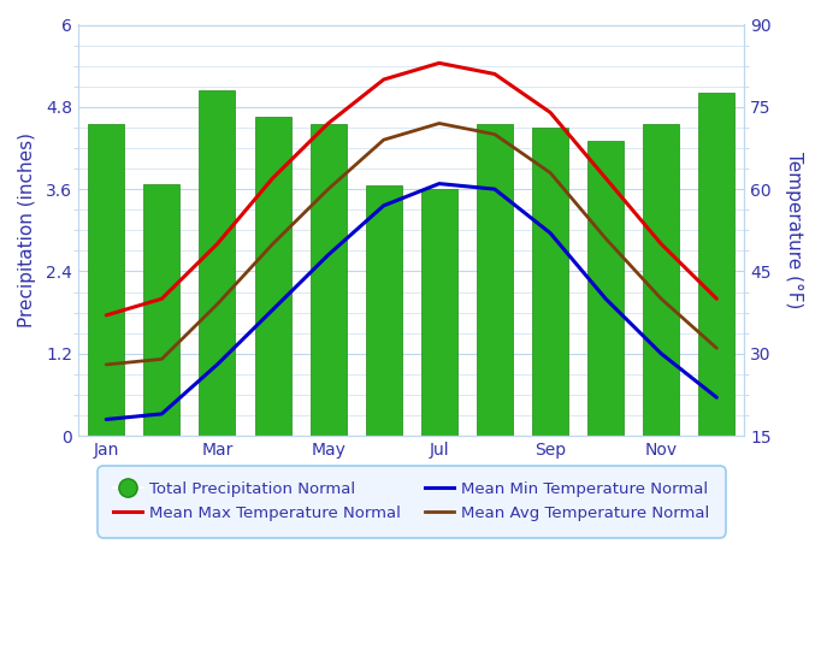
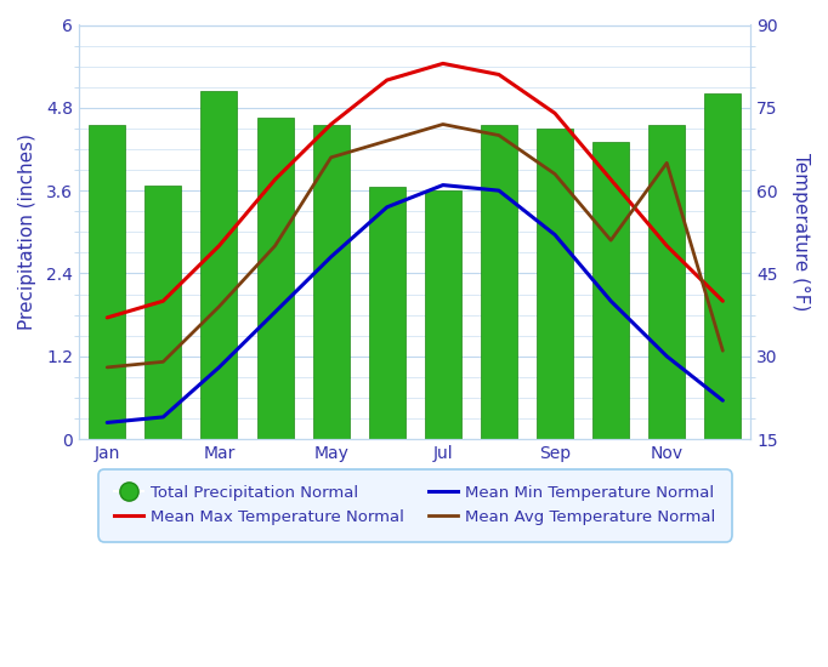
Mean Avg Temperature Normal/May: 60 -> 66
Mean Avg Temperature Normal/Nov: 40 -> 65
